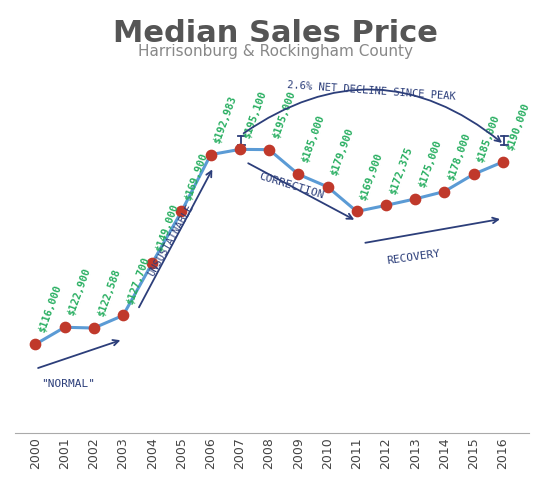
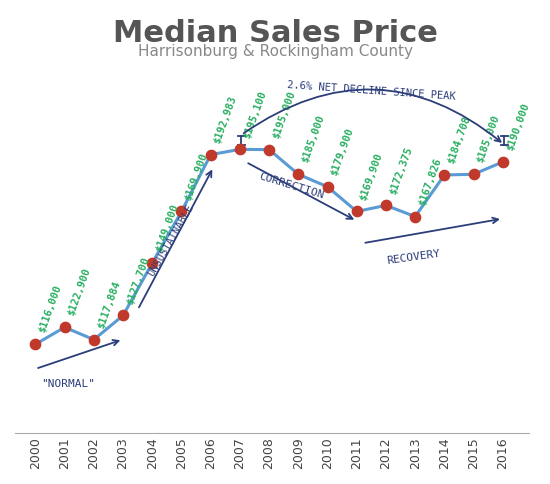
2002: $122,588 -> $117,884
2013: $175,000 -> $167,826
2014: $178,000 -> $184,708
